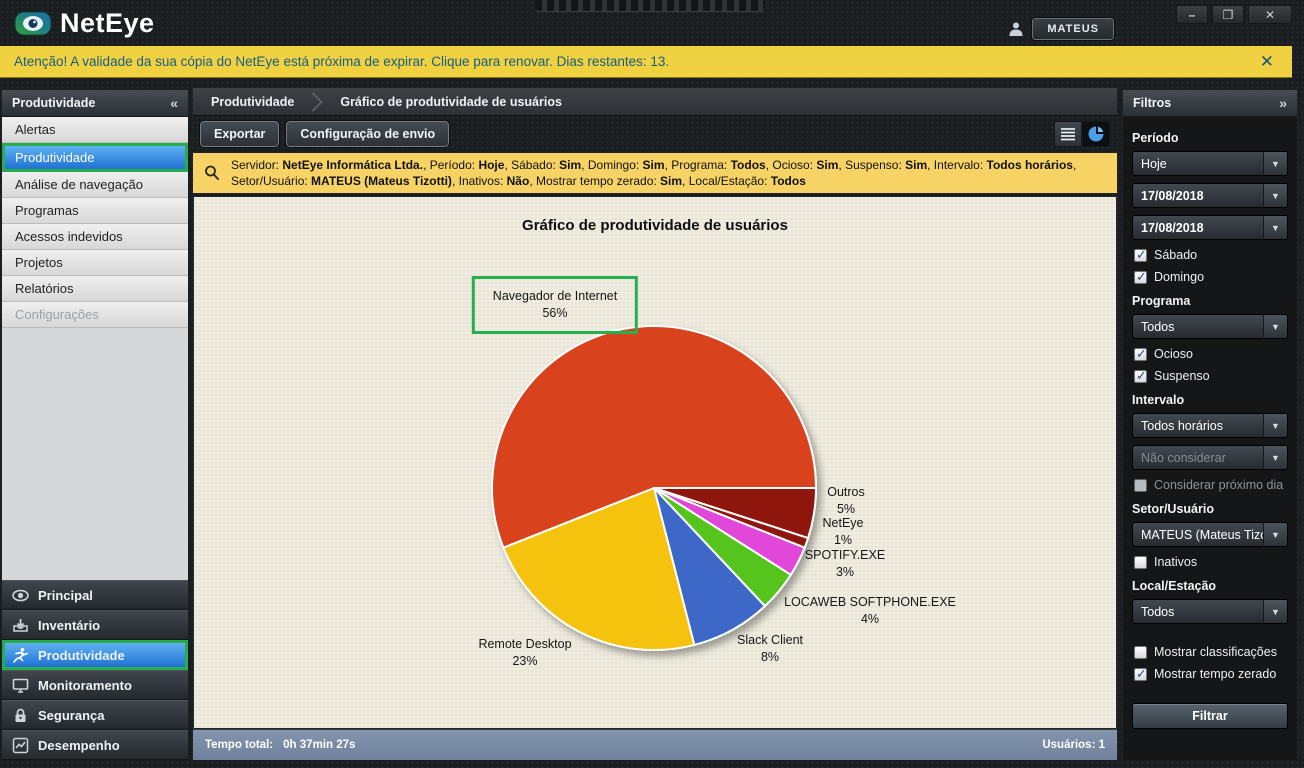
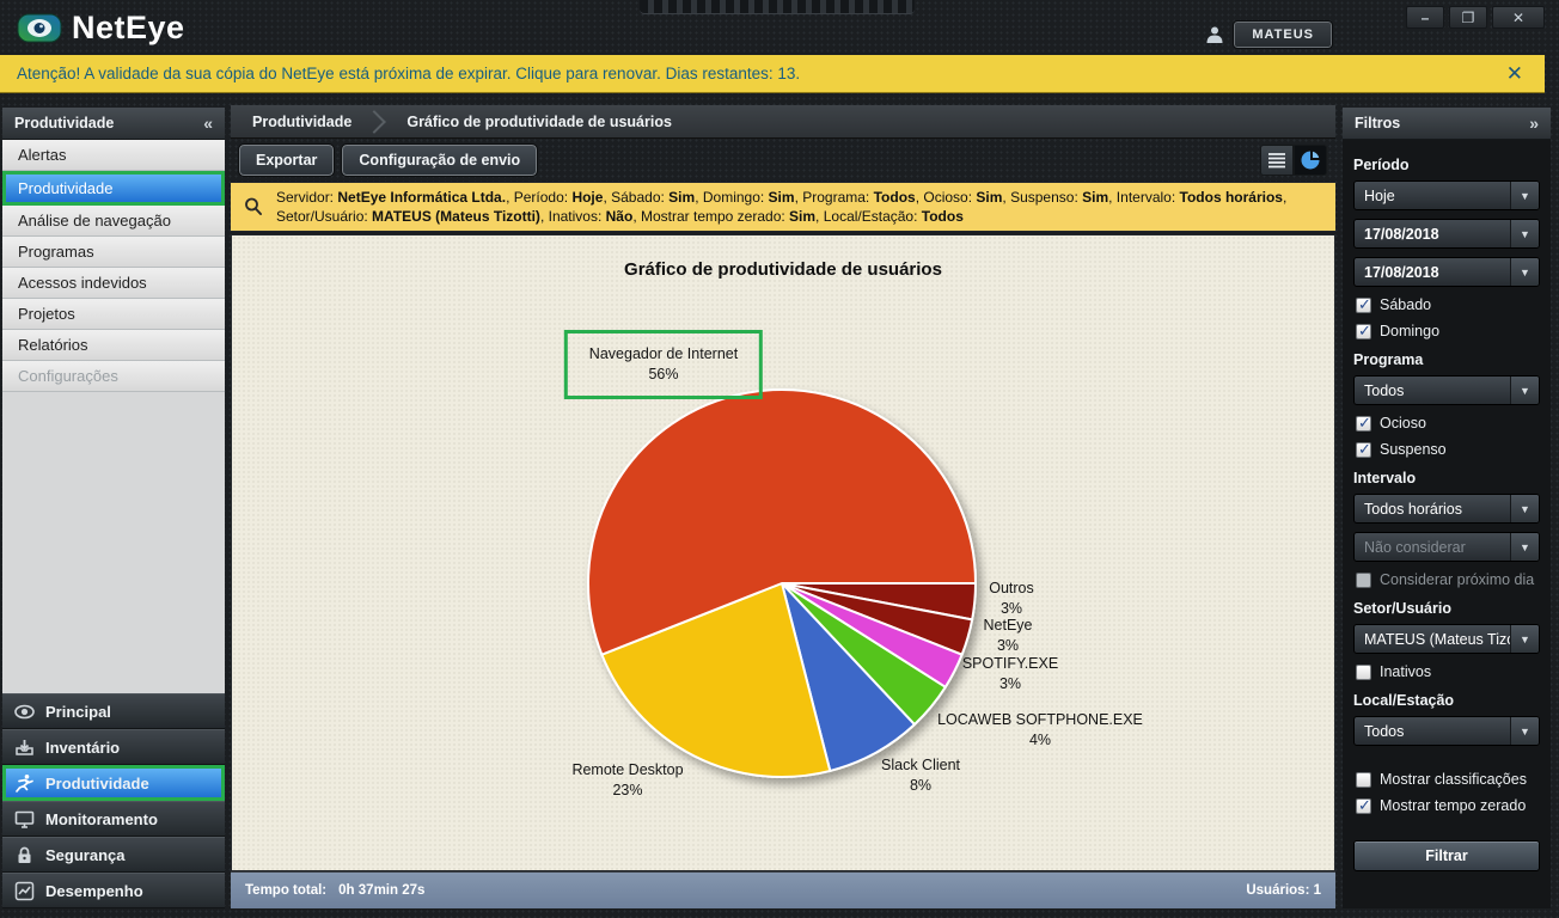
NetEye: 1% -> 3%
Outros: 5% -> 3%
